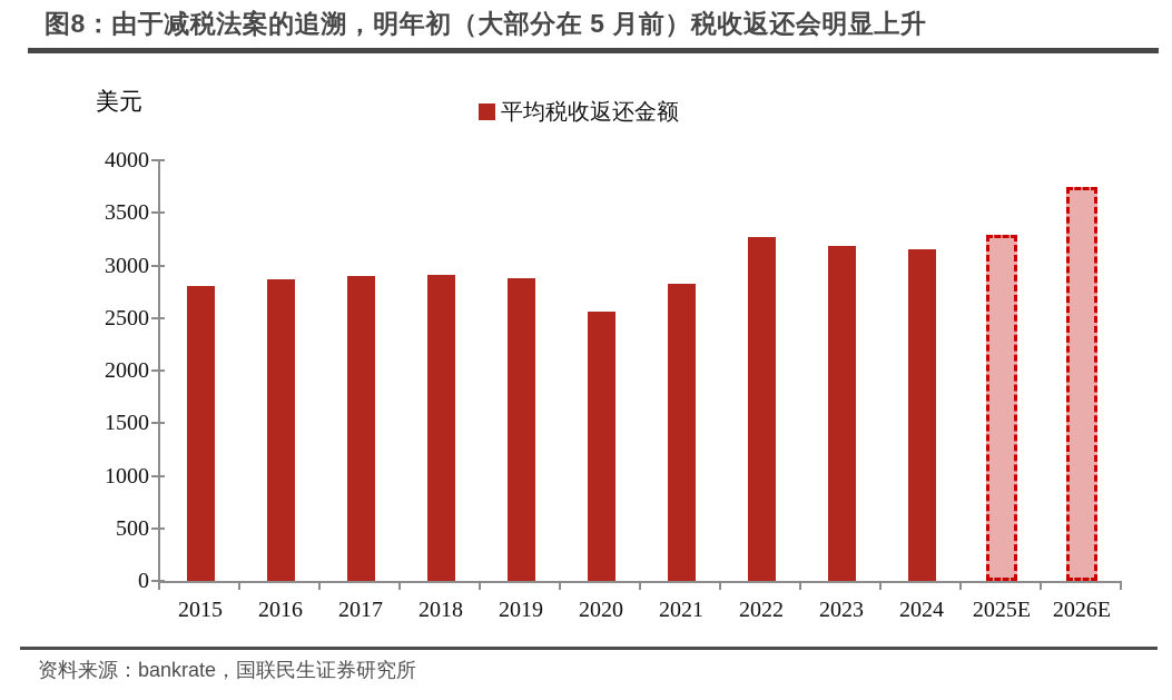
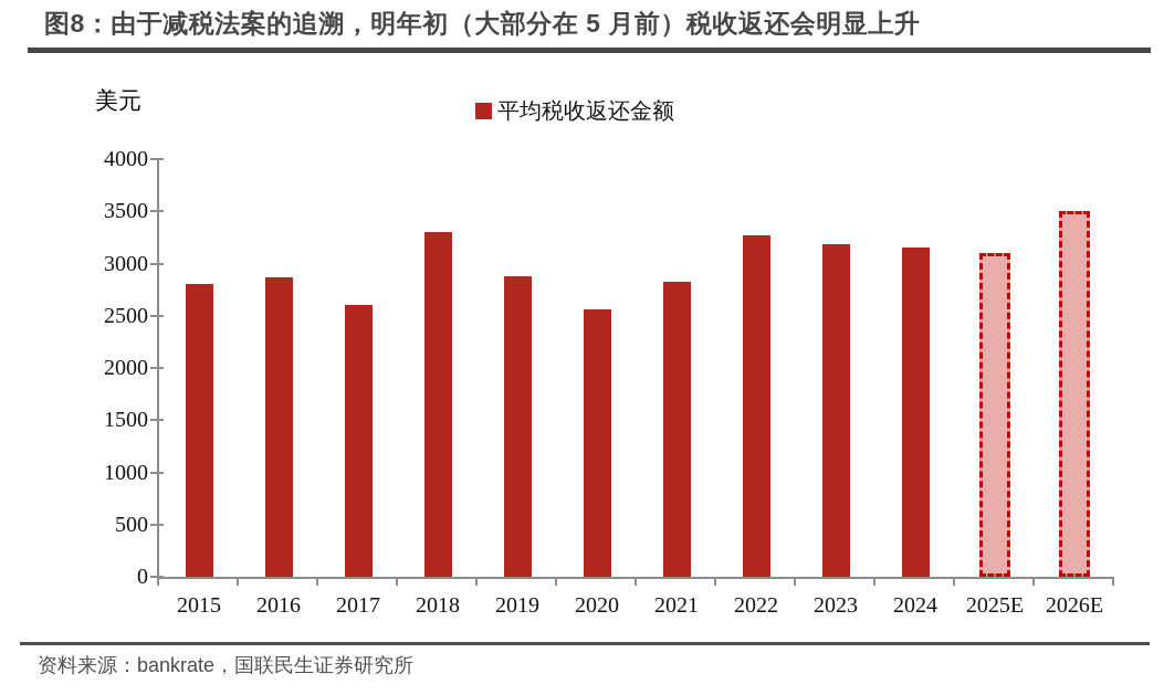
2017: 2900 -> 2600
2018: 2900 -> 3300
2025E: 3300 -> 3100
2026E: 3800 -> 3500
